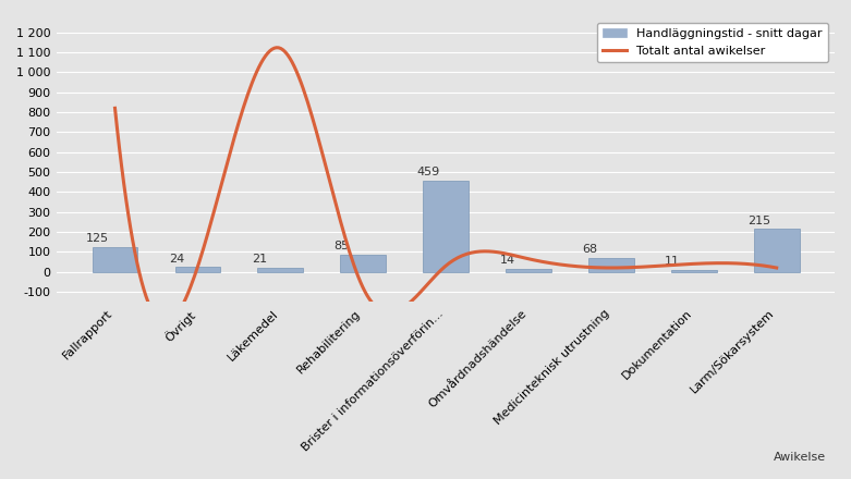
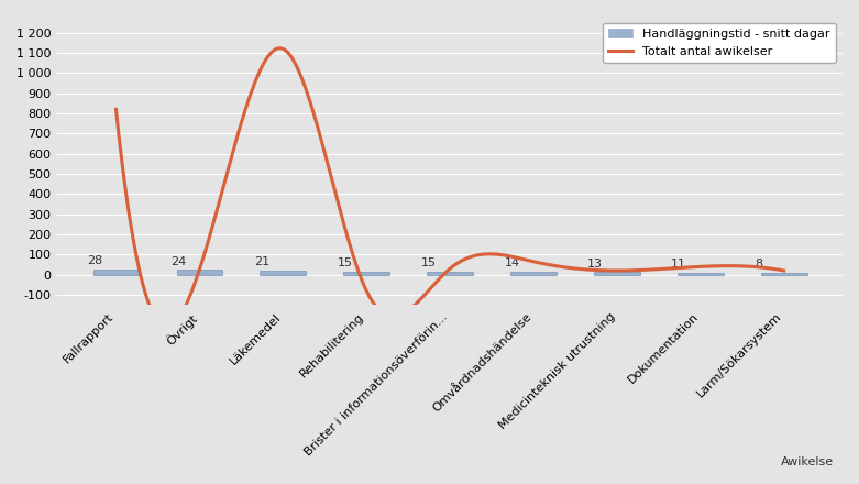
Handläggningstid - snitt dagar/Fallrapport: 125 -> 28
Handläggningstid - snitt dagar/Rehabilitering: 85 -> 15
Handläggningstid - snitt dagar/Brister i informationsöverförin...: 459 -> 15
Handläggningstid - snitt dagar/Medicinteknisk utrustning: 68 -> 13
Handläggningstid - snitt dagar/Larm/Sökarsystem: 215 -> 8
